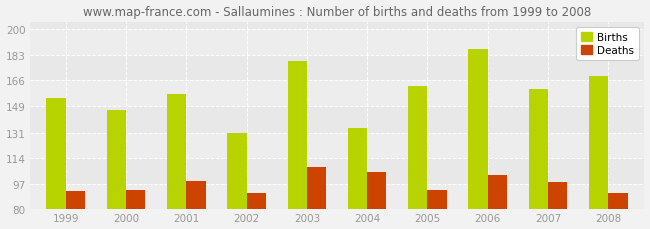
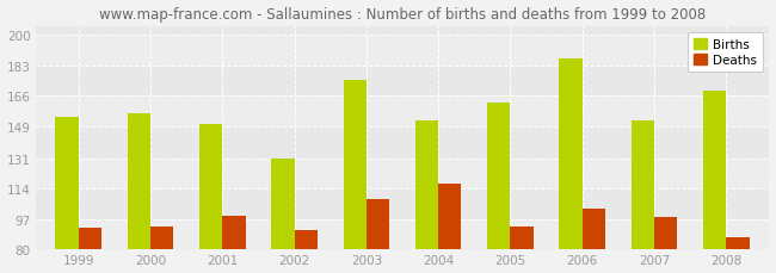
Births/2000: 146 -> 156
Births/2001: 157 -> 150
Births/2003: 179 -> 175
Births/2004: 134 -> 152
Deaths/2004: 105 -> 117
Births/2007: 160 -> 152
Deaths/2008: 91 -> 87
